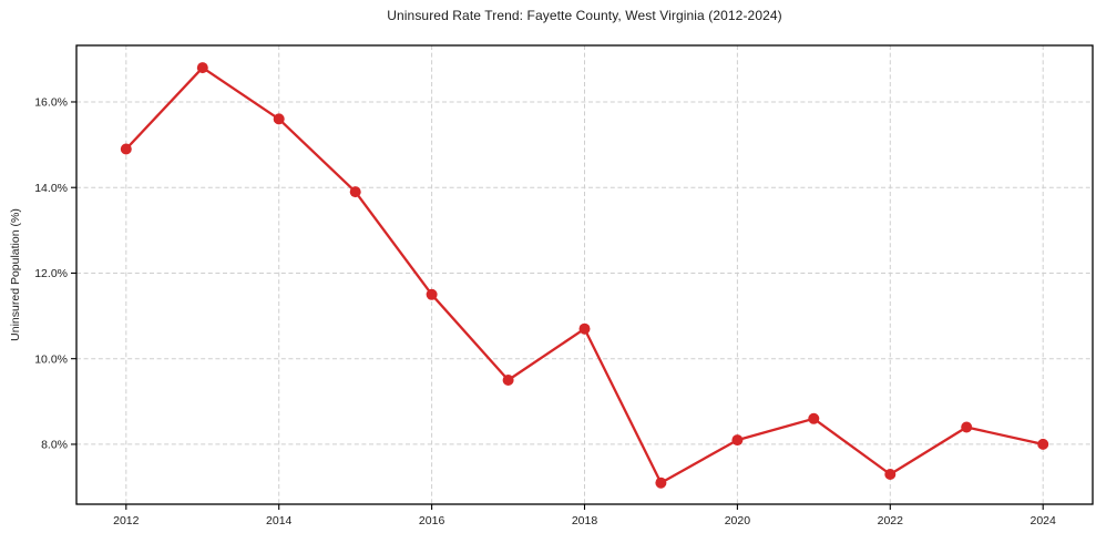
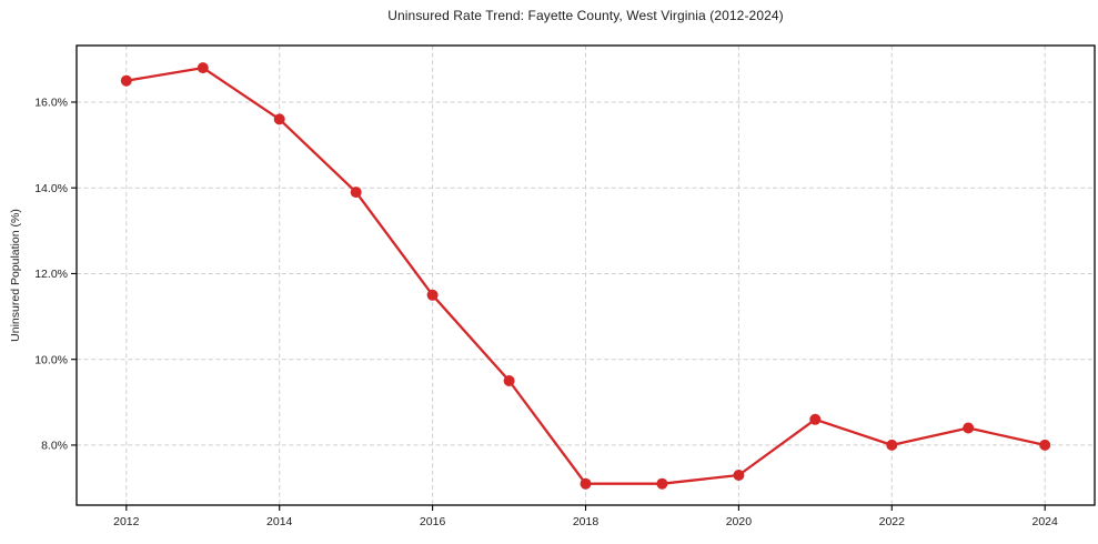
2012: 14.9% -> 16.5%
2018: 10.7% -> 7.1%
2020: 8.1% -> 7.3%
2022: 7.3% -> 8.0%
